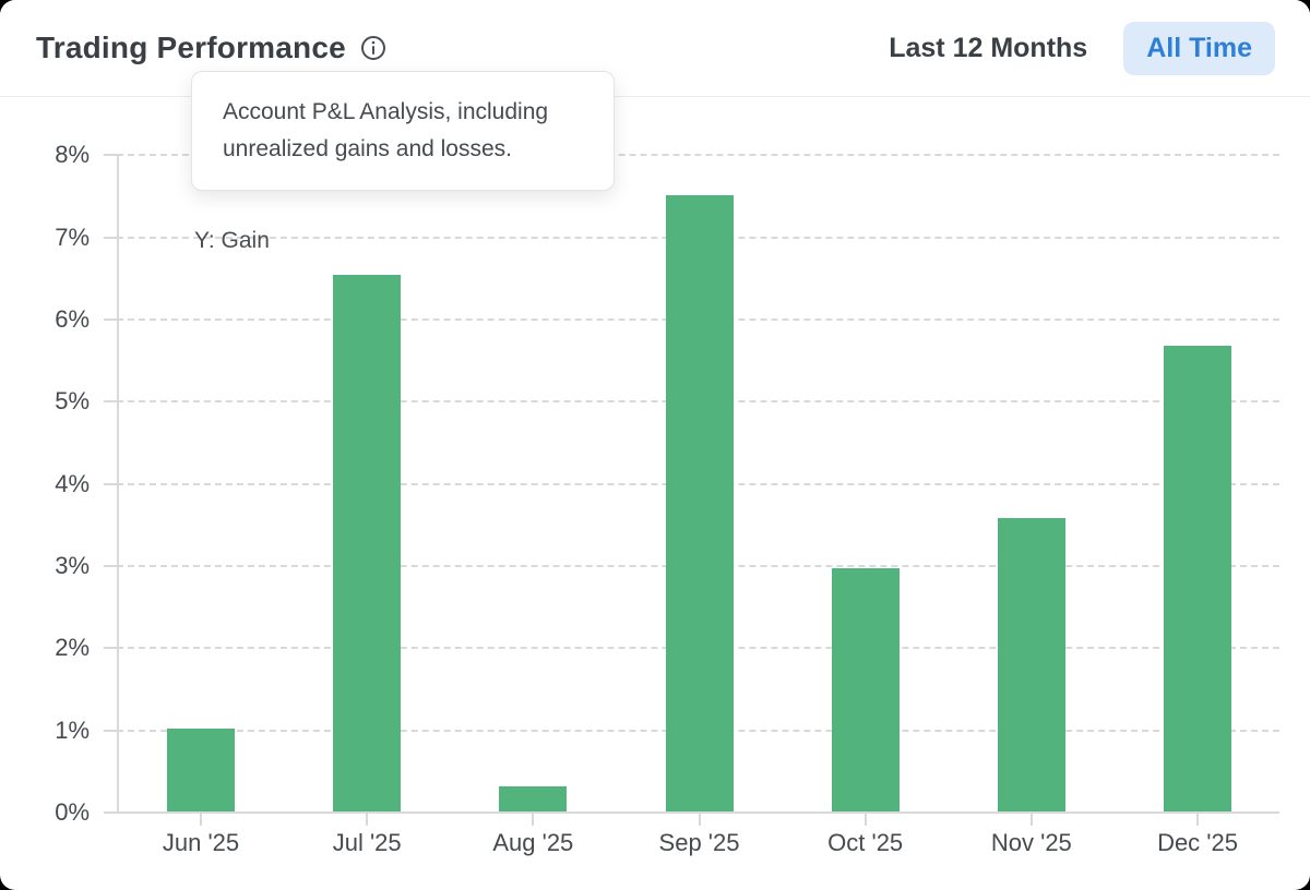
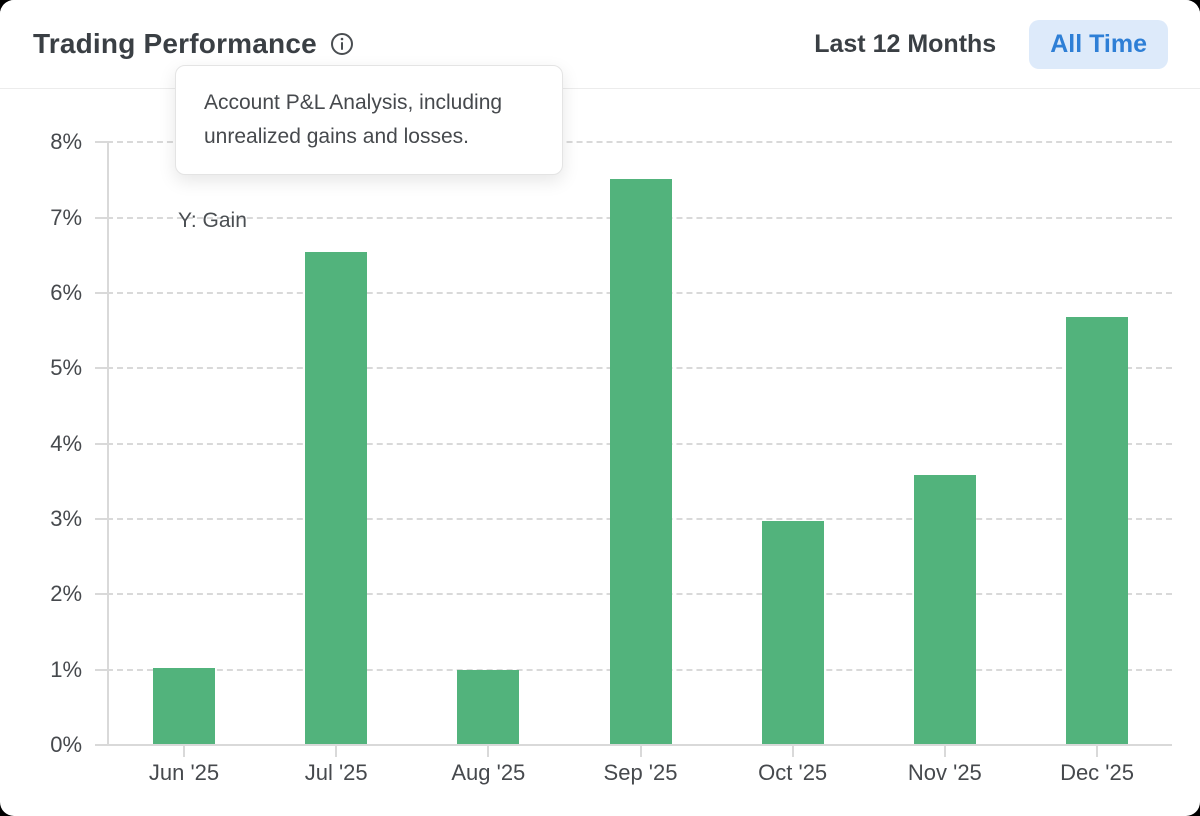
Aug '25: 0.3% -> 1.0%
